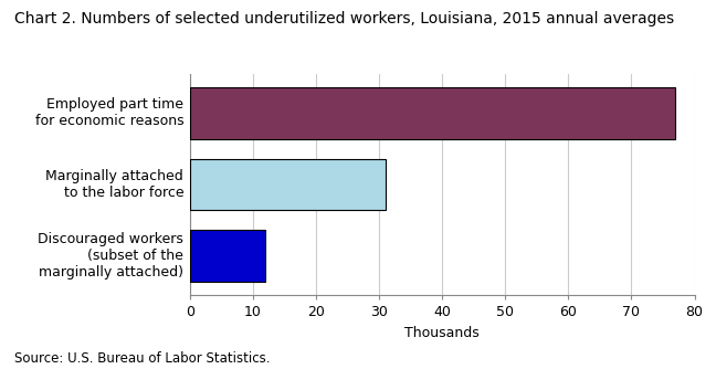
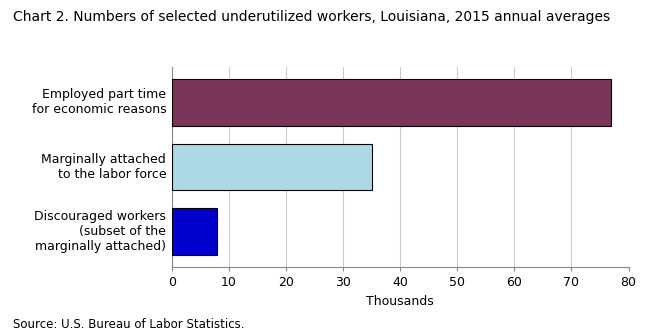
Marginally attached to the labor force: 31 -> 35
Discouraged workers (subset of the marginally attached): 12 -> 8
